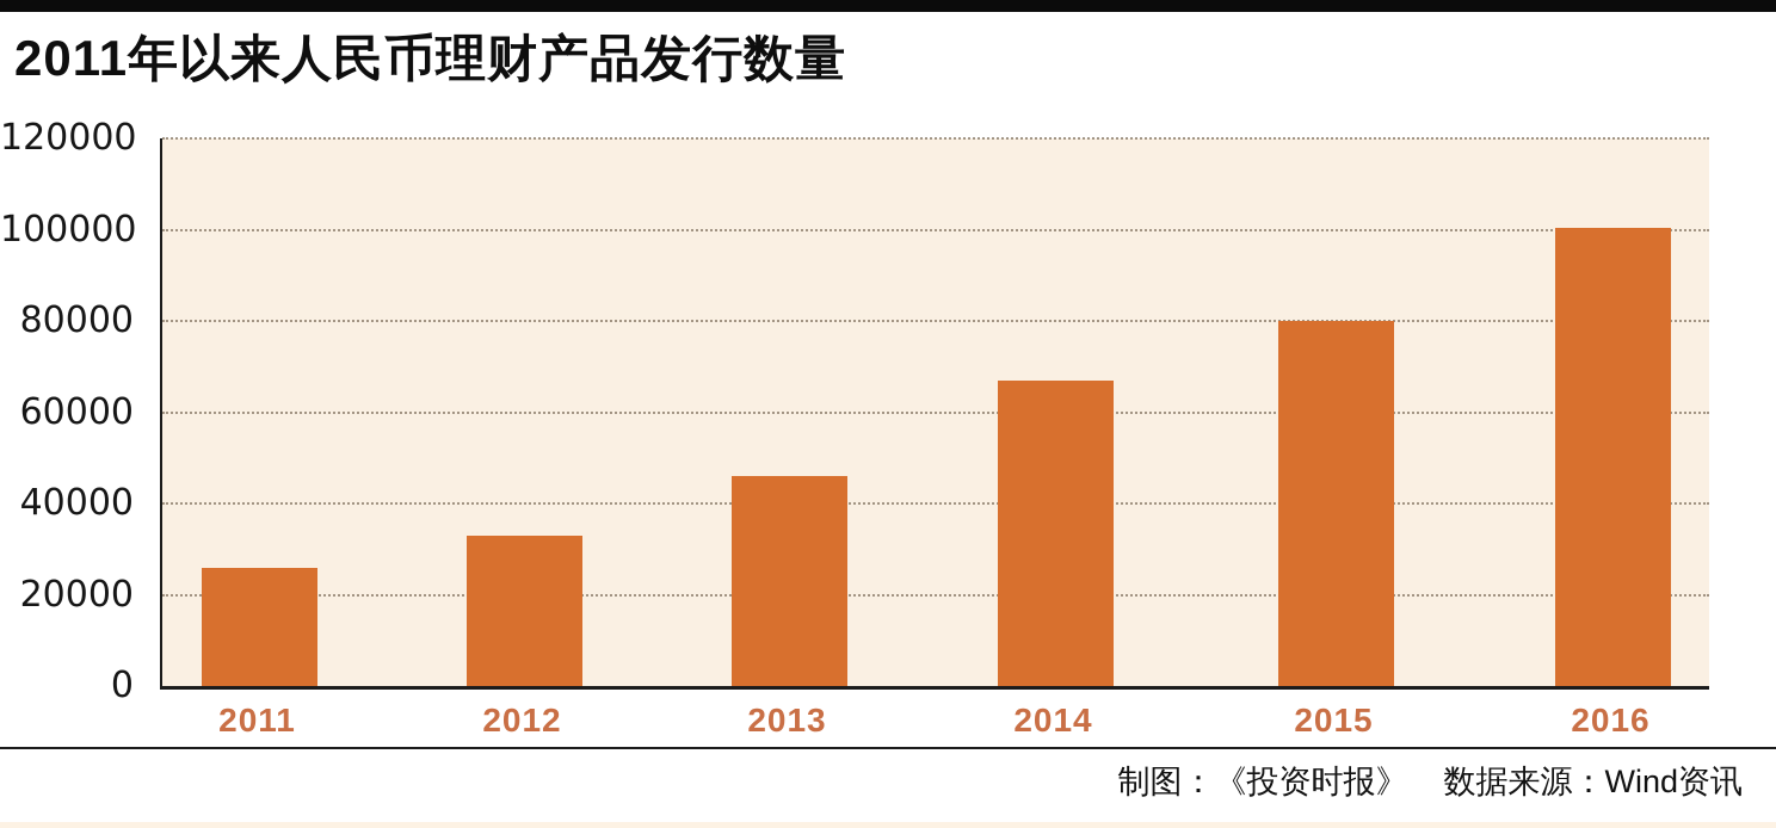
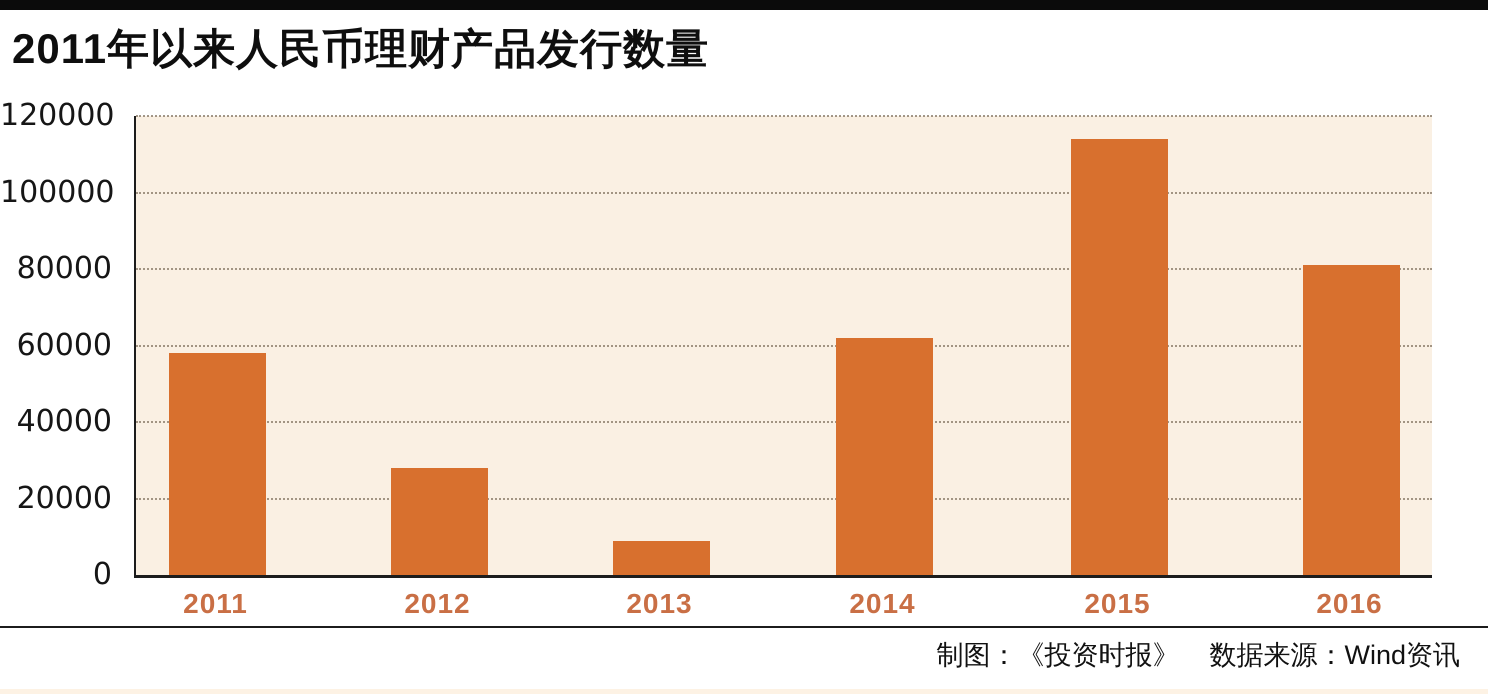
2011: 26000 -> 58000
2012: 33000 -> 28000
2013: 46000 -> 9000
2014: 67000 -> 62000
2015: 80000 -> 114000
2016: 100000 -> 81000
